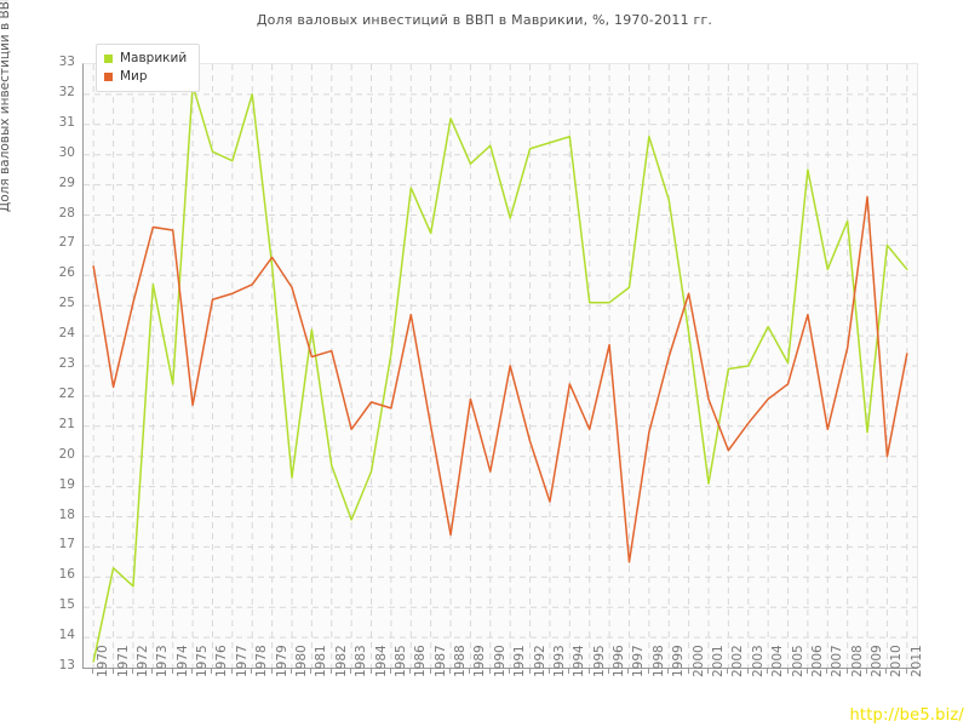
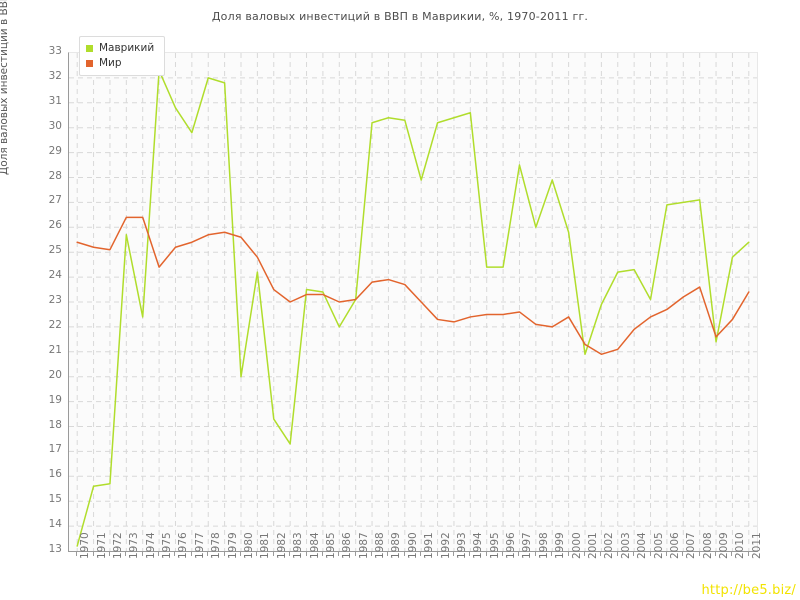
Мир/1970: 26.3 -> 25.4
Маврикий/1971: 16.3 -> 15.6
Мир/1971: 22.3 -> 25.2
Мир/1973: 27.6 -> 26.4
Мир/1974: 27.5 -> 26.4
Мир/1975: 21.7 -> 24.4
Маврикий/1976: 30.1 -> 30.8
Маврикий/1979: 26.3 -> 31.8
Мир/1979: 26.6 -> 25.8
Маврикий/1980: 19.3 -> 20.0
Мир/1981: 23.3 -> 24.8
Маврикий/1982: 19.7 -> 18.3
Маврикий/1983: 17.9 -> 17.3
Мир/1983: 20.9 -> 23.0
Маврикий/1984: 19.5 -> 23.5
Мир/1984: 21.8 -> 23.3
Мир/1985: 21.6 -> 23.3
Маврикий/1986: 28.9 -> 22.0
Мир/1986: 24.7 -> 23.0
Маврикий/1987: 27.4 -> 23.1
Мир/1987: 21.0 -> 23.1
Маврикий/1988: 31.2 -> 30.2
Мир/1988: 17.4 -> 23.8
Маврикий/1989: 29.7 -> 30.4
Мир/1989: 21.9 -> 23.9
Мир/1990: 19.5 -> 23.7
Мир/1992: 20.5 -> 22.3
Мир/1993: 18.5 -> 22.2
Маврикий/1995: 25.1 -> 24.4
Мир/1995: 20.9 -> 22.5
Маврикий/1996: 25.1 -> 24.4
Мир/1996: 23.7 -> 22.5
Маврикий/1997: 25.6 -> 28.5
Мир/1997: 16.5 -> 22.6
Маврикий/1998: 30.6 -> 26.0
Мир/1998: 20.8 -> 22.1
Маврикий/1999: 28.5 -> 27.9
Мир/1999: 23.3 -> 22.0
Маврикий/2000: 24.1 -> 25.8
Мир/2000: 25.4 -> 22.4
Маврикий/2001: 19.1 -> 20.9
Мир/2001: 21.9 -> 21.3
Мир/2002: 20.2 -> 20.9
Маврикий/2003: 23.0 -> 24.2
Маврикий/2006: 29.5 -> 26.9
Мир/2006: 24.7 -> 22.7
Маврикий/2007: 26.2 -> 27.0
Мир/2007: 20.9 -> 23.2
Маврикий/2008: 27.8 -> 27.1
Маврикий/2009: 20.8 -> 21.4
Мир/2009: 28.6 -> 21.6
Маврикий/2010: 27.0 -> 24.8
Мир/2010: 20.0 -> 22.3
Маврикий/2011: 26.2 -> 25.4
